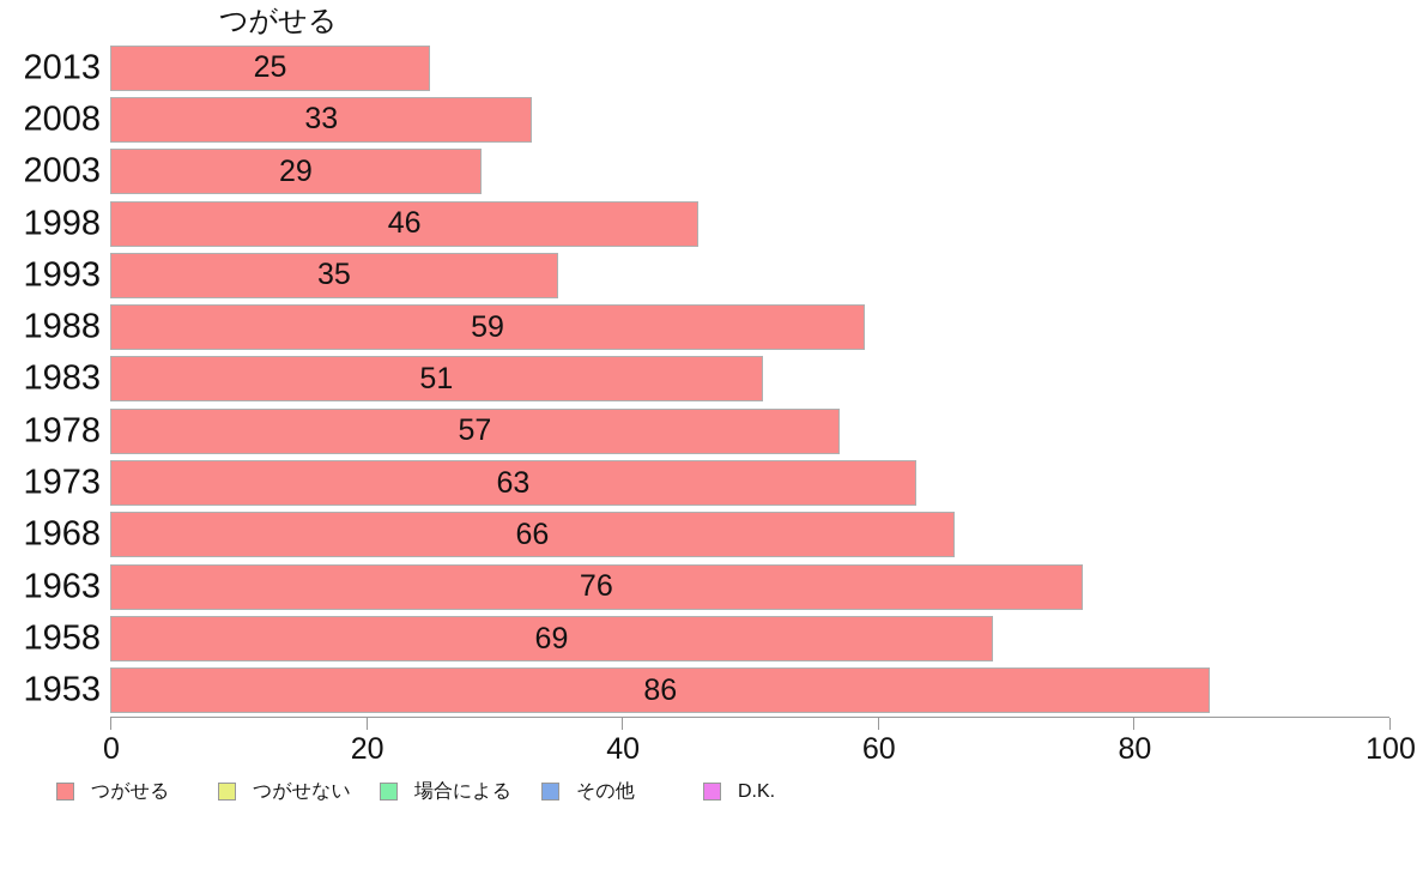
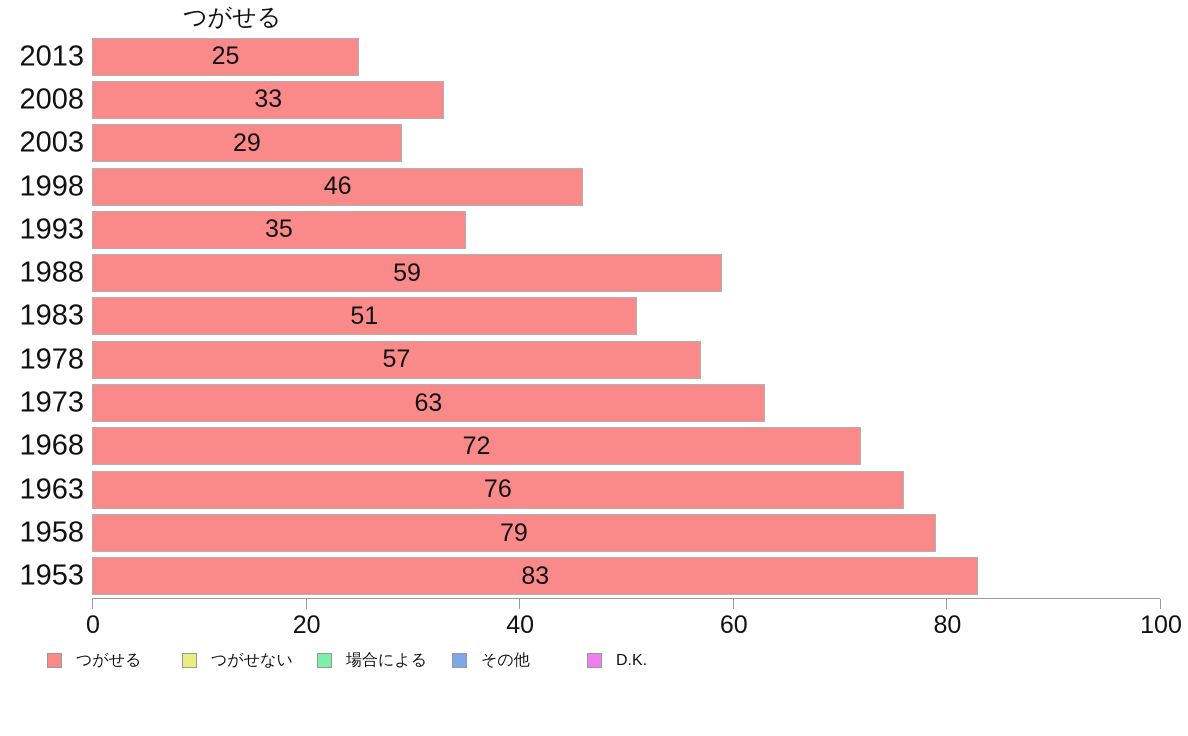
1968: 66 -> 72
1958: 69 -> 79
1953: 86 -> 83
